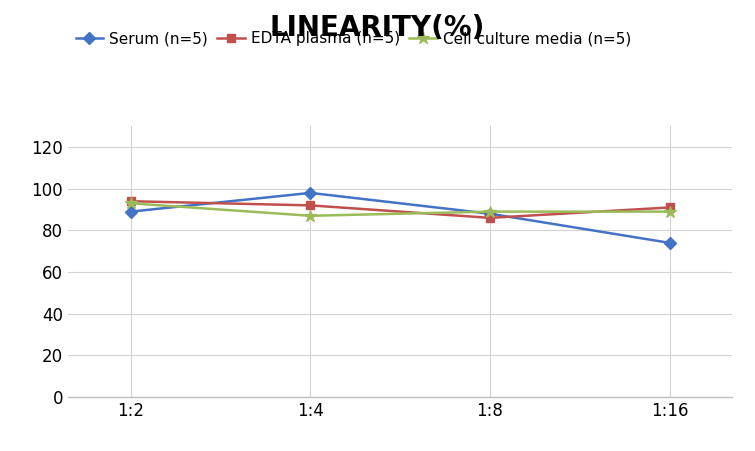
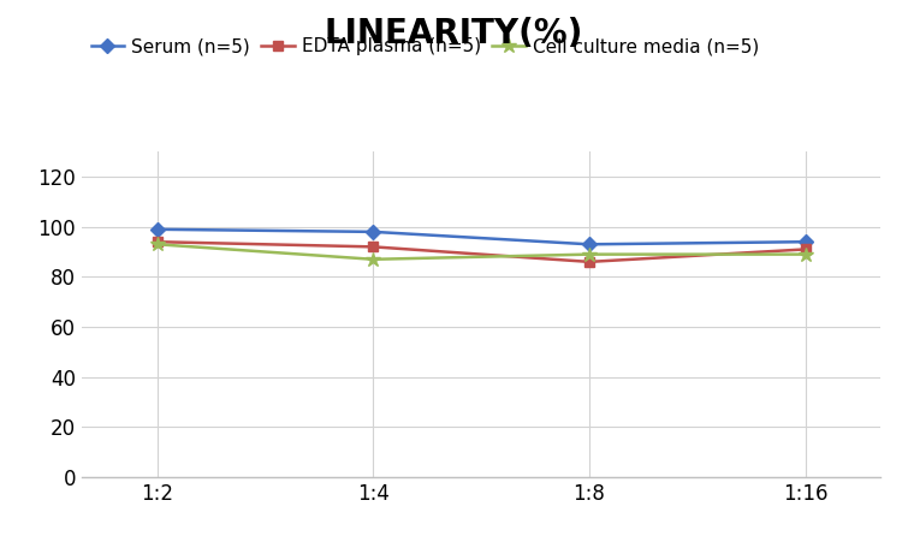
Serum (n=5)/1:2: 89 -> 99
Serum (n=5)/1:8: 88 -> 93
Serum (n=5)/1:16: 74 -> 94
